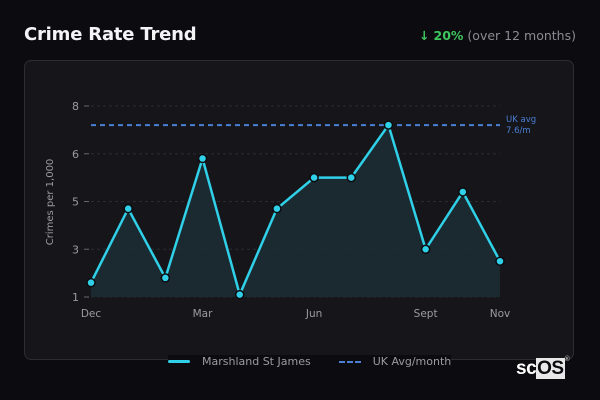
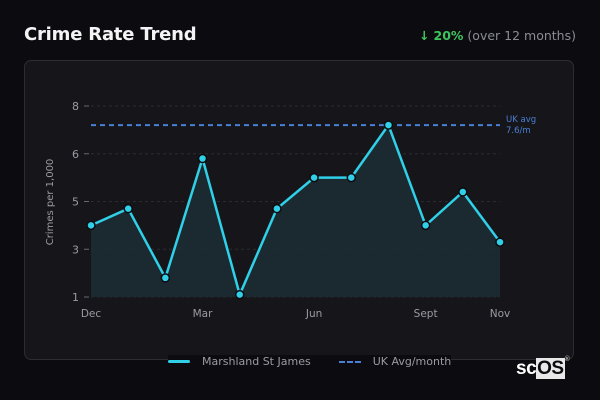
Marshland St James/Dec: 1.6 -> 4.0
Marshland St James/Sept: 3.0 -> 4.0
Marshland St James/Nov: 2.5 -> 3.3
